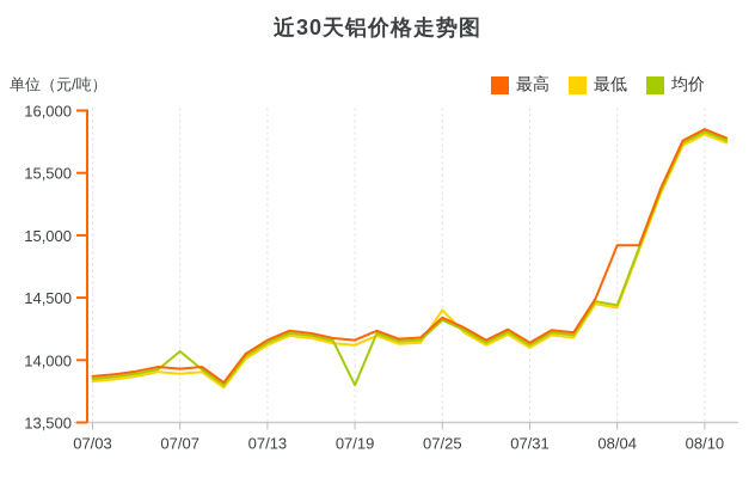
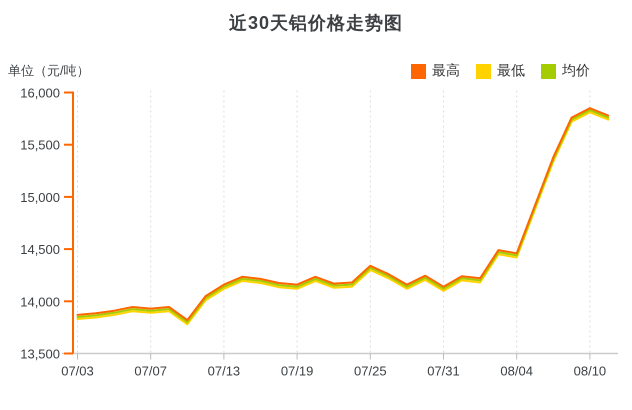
均价/07/07: 14070 -> 13910
均价/07/19: 13800 -> 14140
最低/07/25: 14400 -> 14300
最高/08/04: 14920 -> 14460
